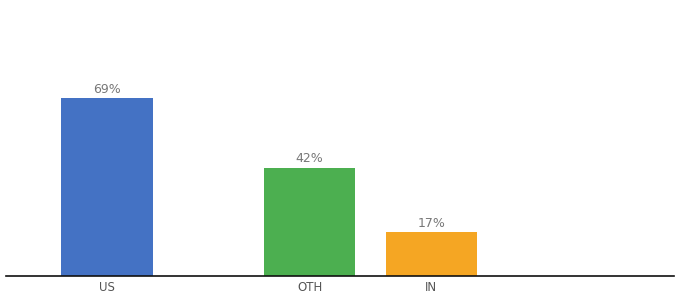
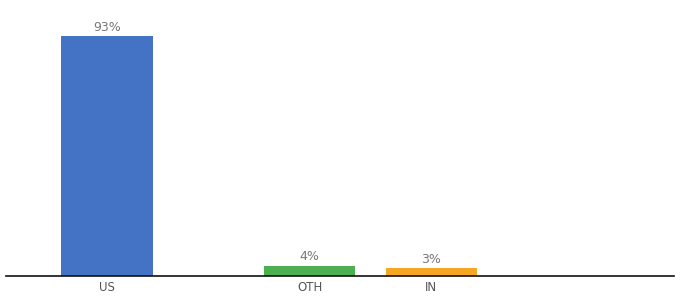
US: 69% -> 93%
OTH: 42% -> 4%
IN: 17% -> 3%
